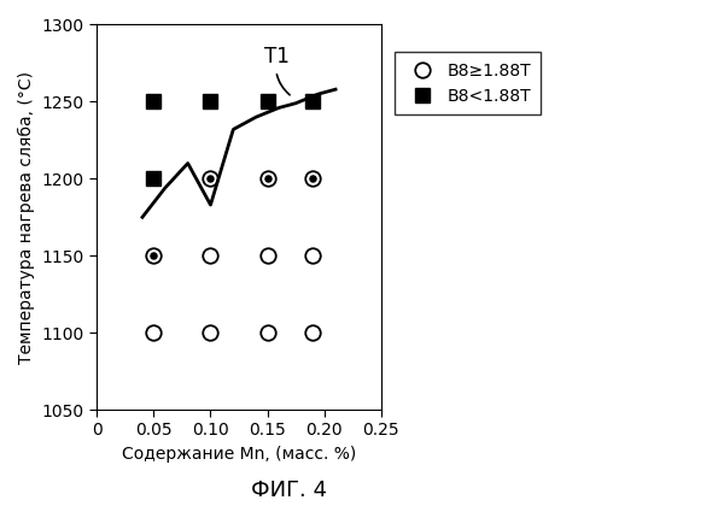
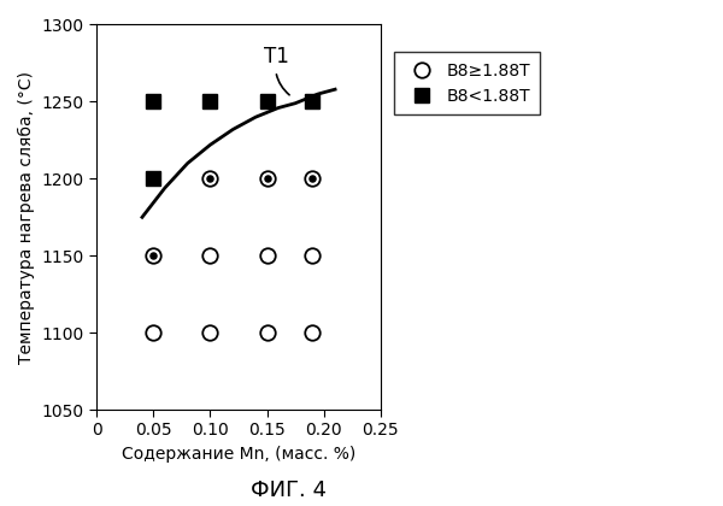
0.10: 1183 -> 1222
